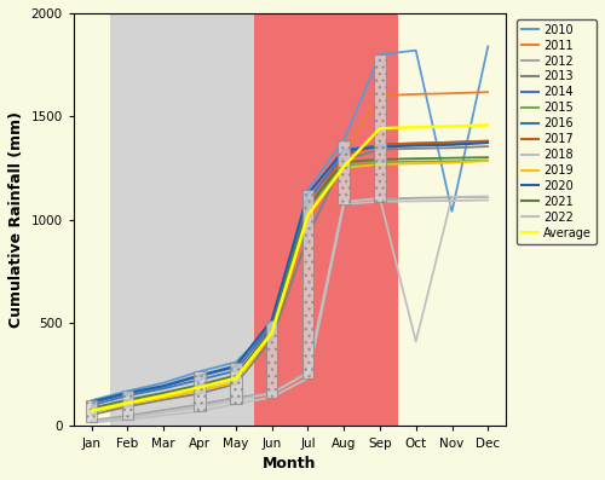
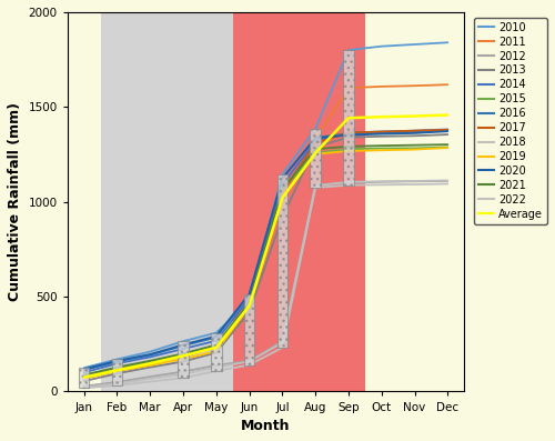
2018/Oct: 410 -> 1110
2010/Nov: 1040 -> 1830
